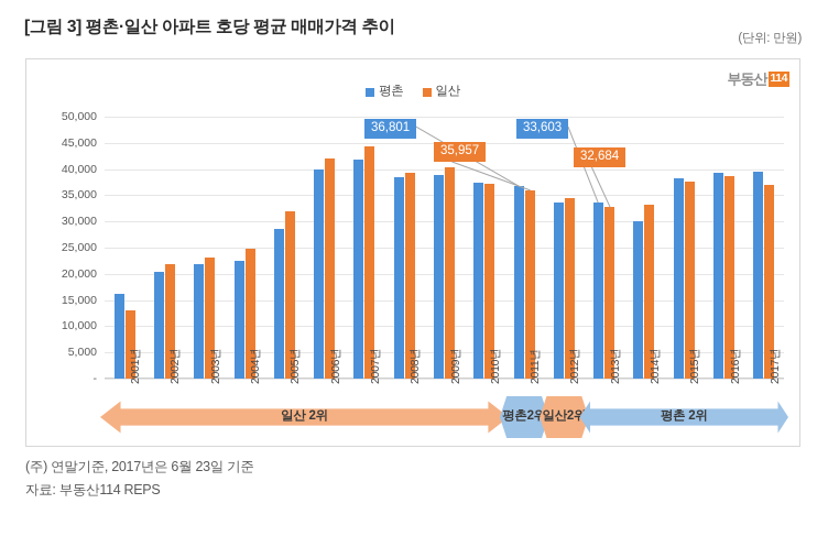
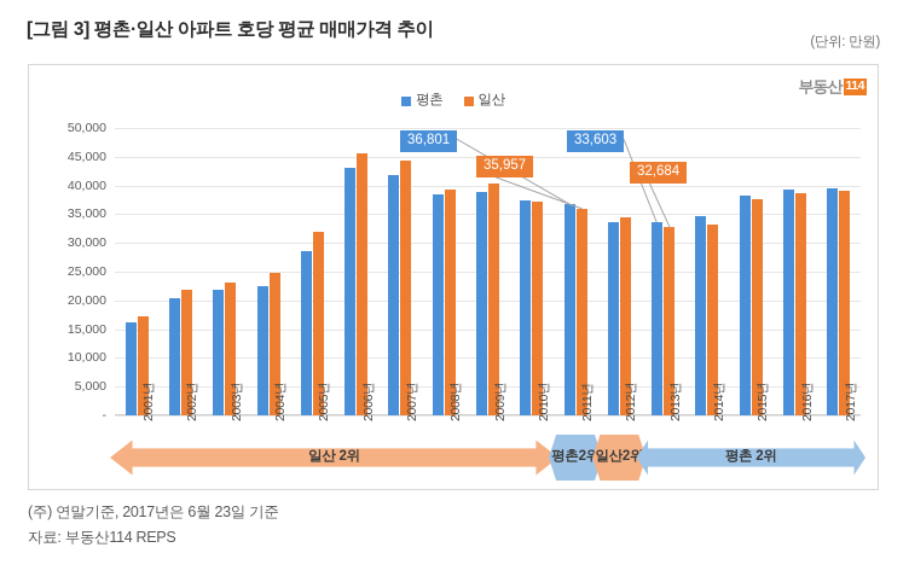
일산/2001년: 13000 -> 17000
평촌/2006년: 40000 -> 43000
일산/2006년: 42000 -> 46000
평촌/2014년: 30000 -> 35000
일산/2017년: 37000 -> 39000
